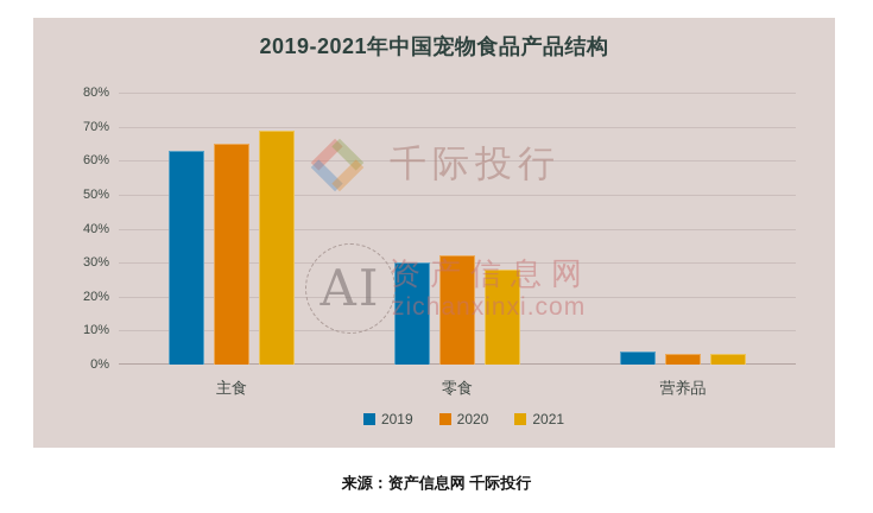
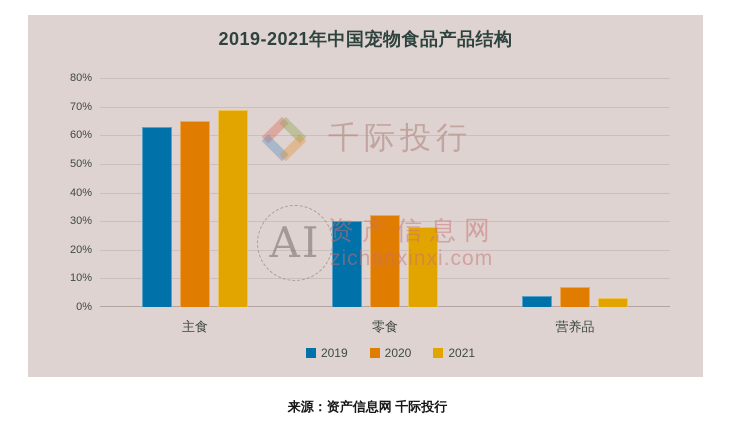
2020/营养品: 3% -> 7%
